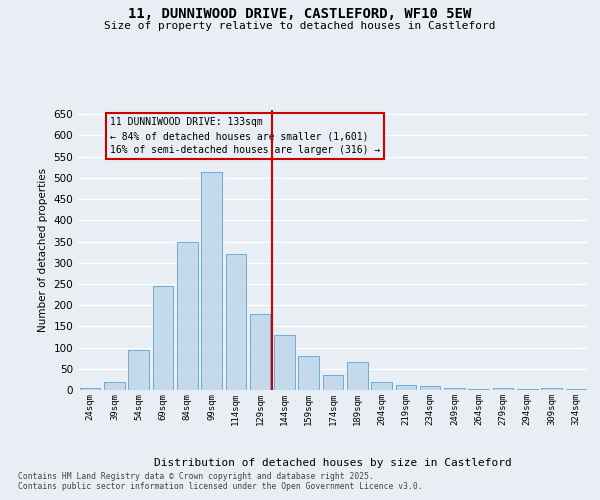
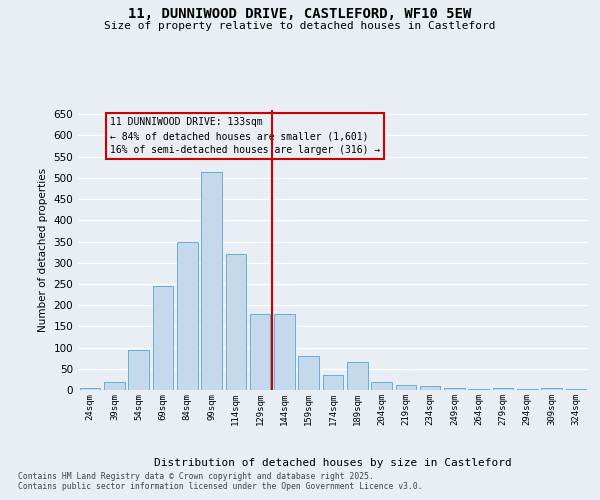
144sqm: 130 -> 180
